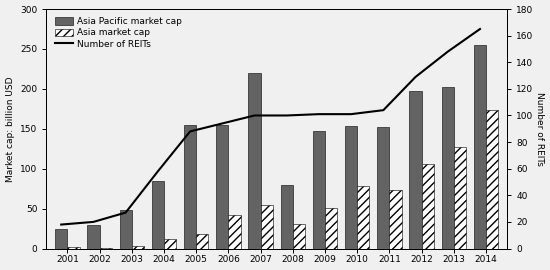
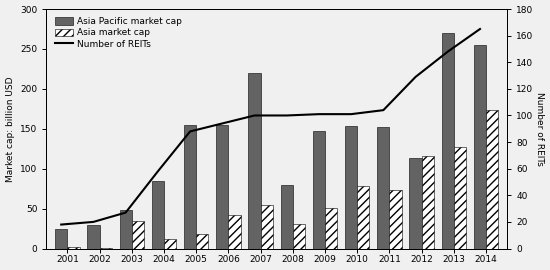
Asia market cap/2003: 3 -> 34
Asia Pacific market cap/2012: 197 -> 114
Asia market cap/2012: 106 -> 116
Asia Pacific market cap/2013: 202 -> 270
